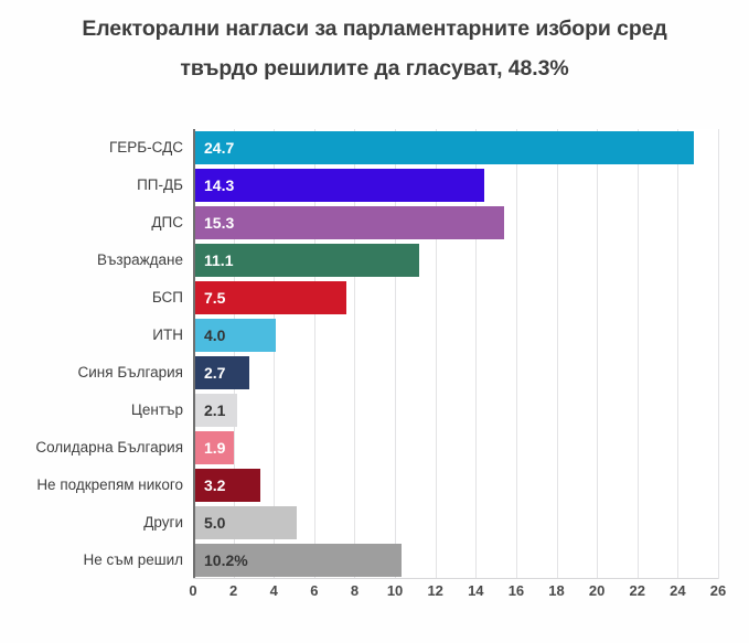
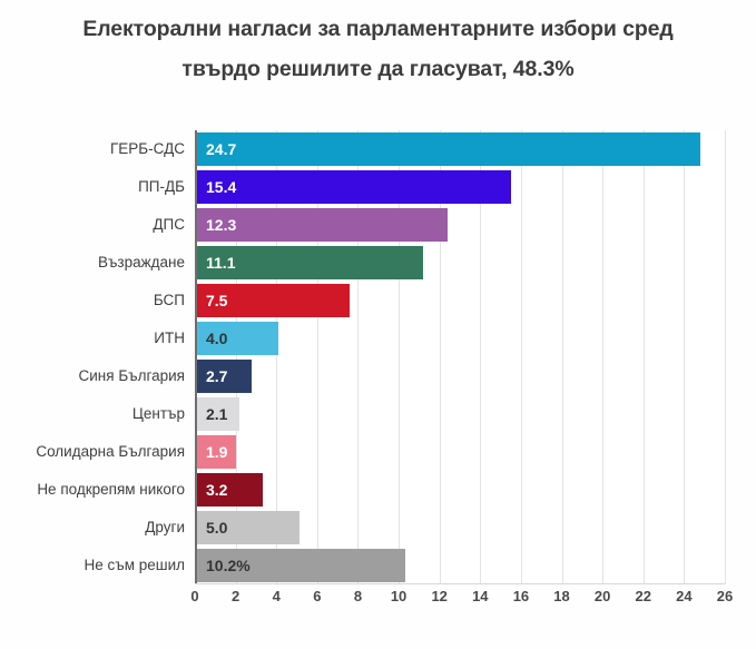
ПП-ДБ: 14.3 -> 15.4
ДПС: 15.3 -> 12.3
